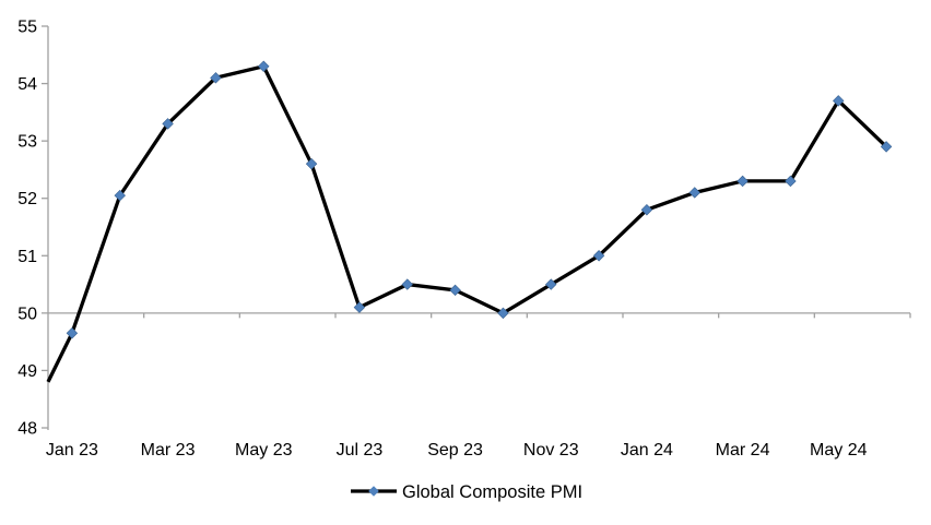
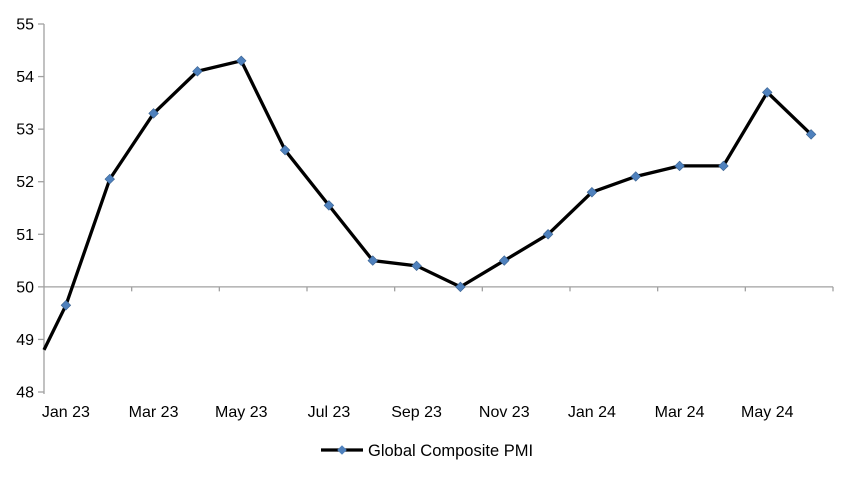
Jul 23: 50.1 -> 51.5
